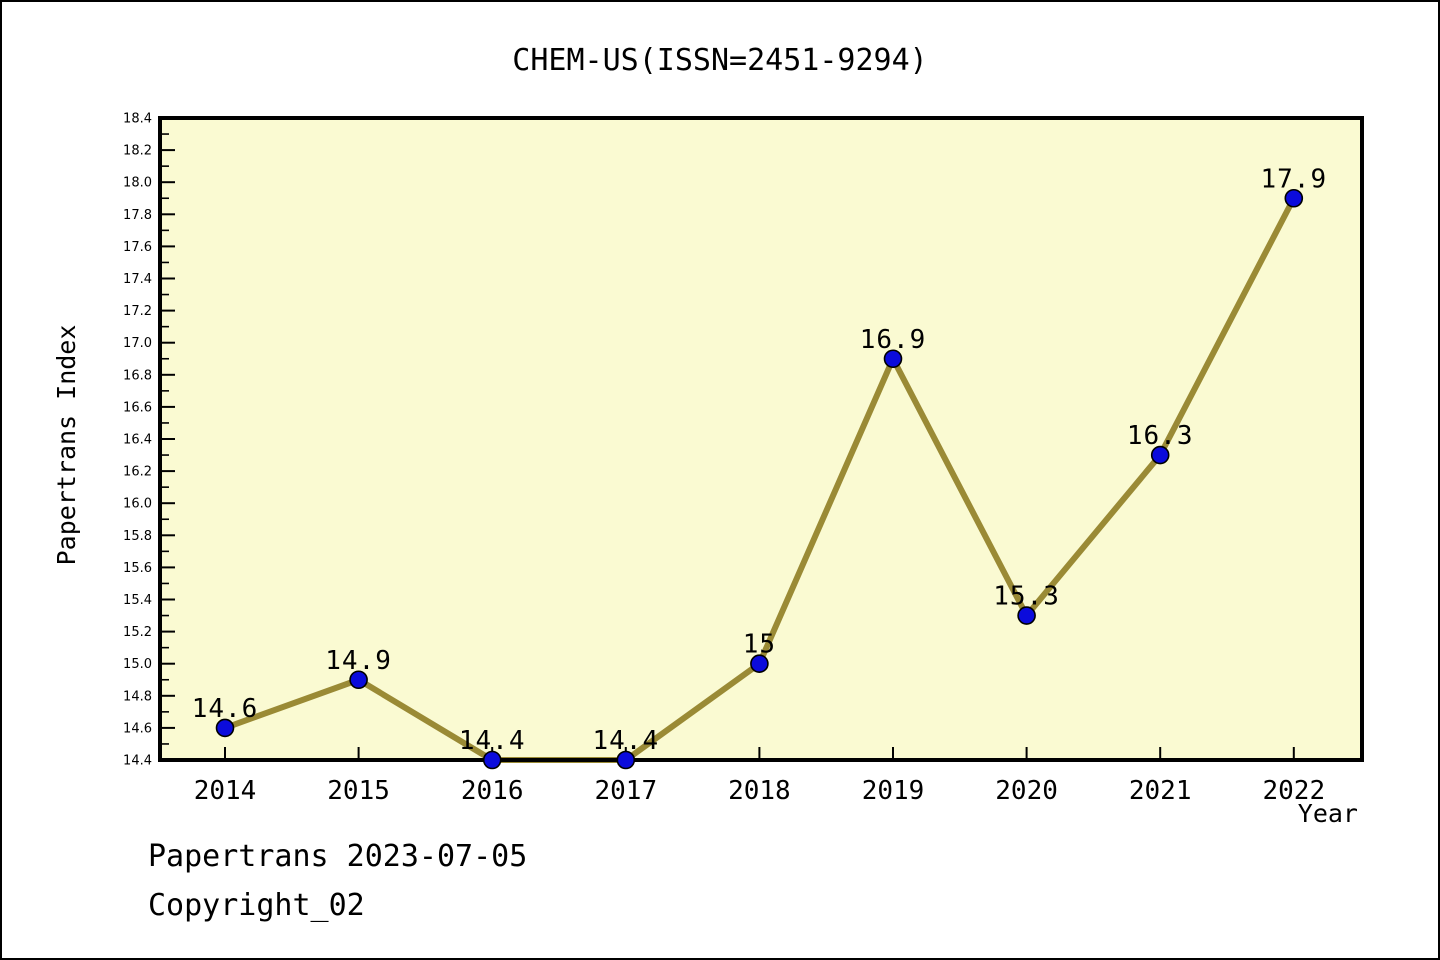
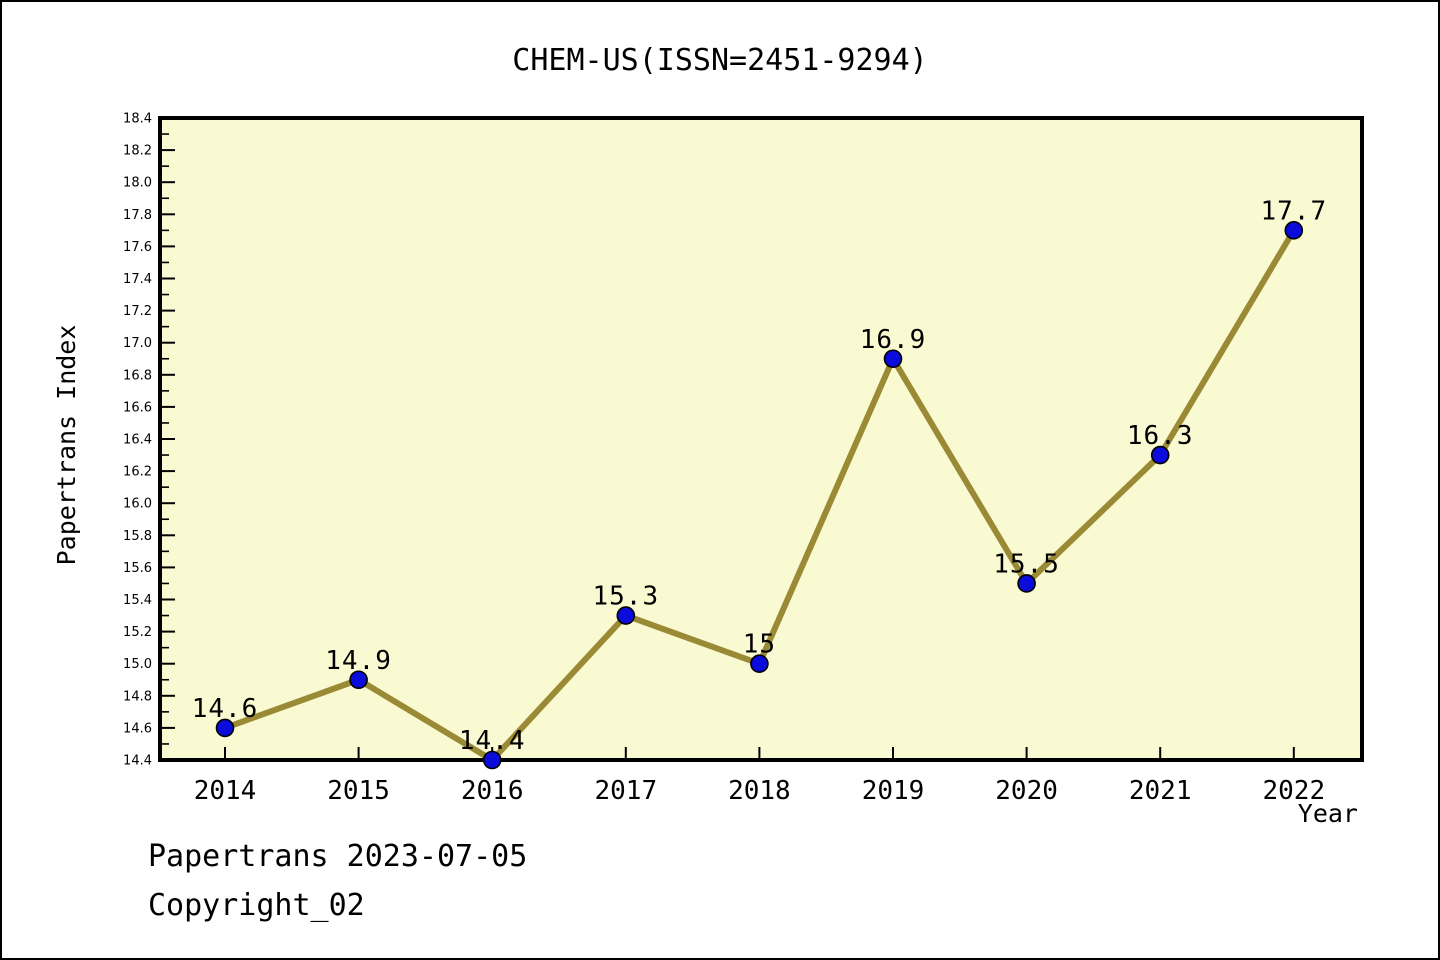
2017: 14.4 -> 15.3
2020: 15.3 -> 15.5
2022: 17.9 -> 17.7
